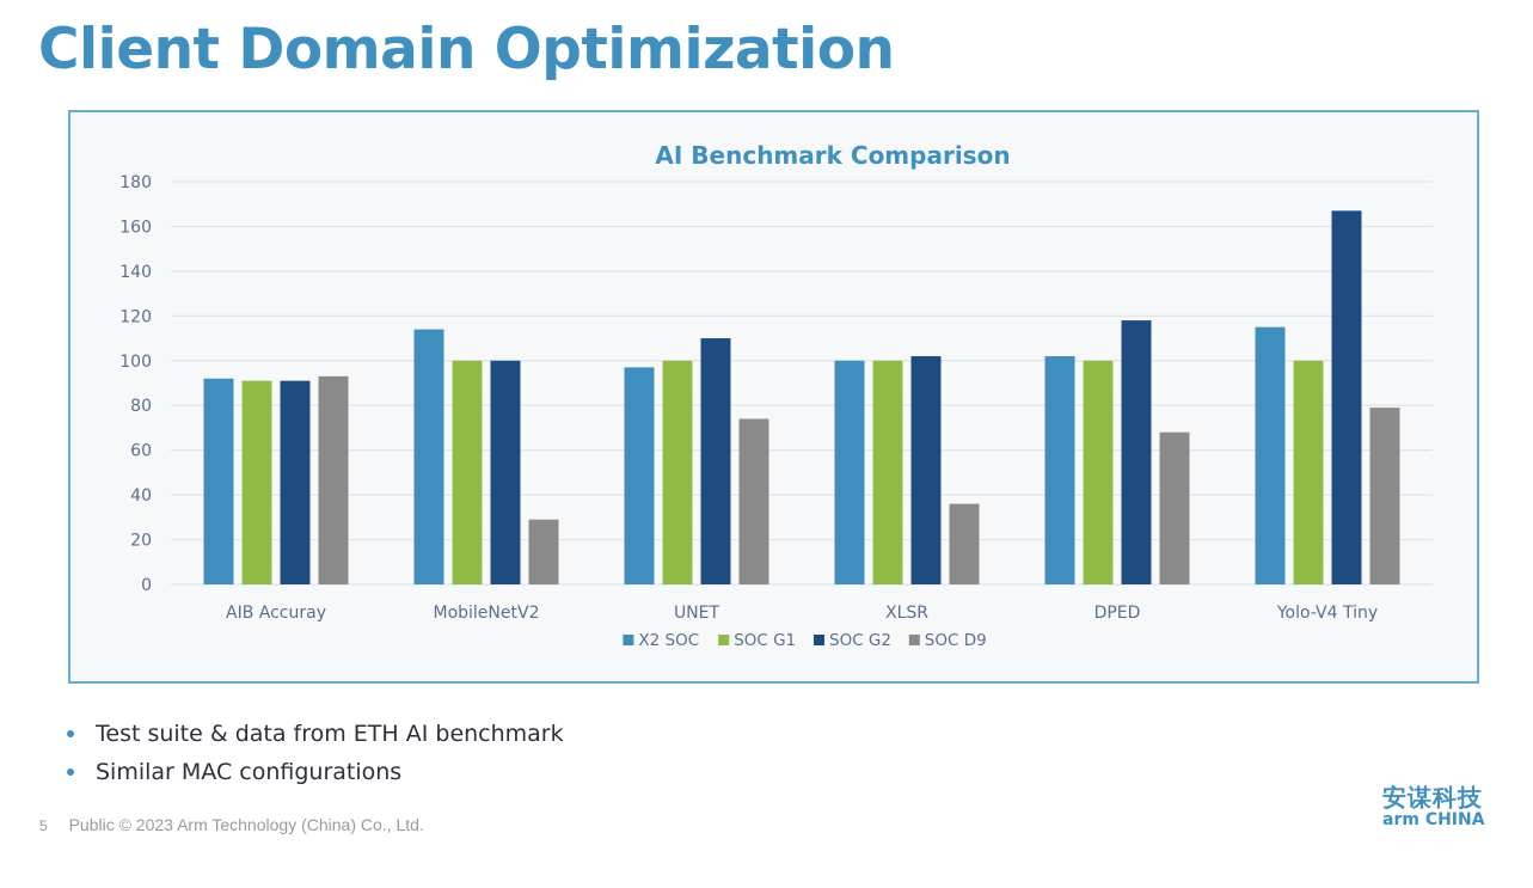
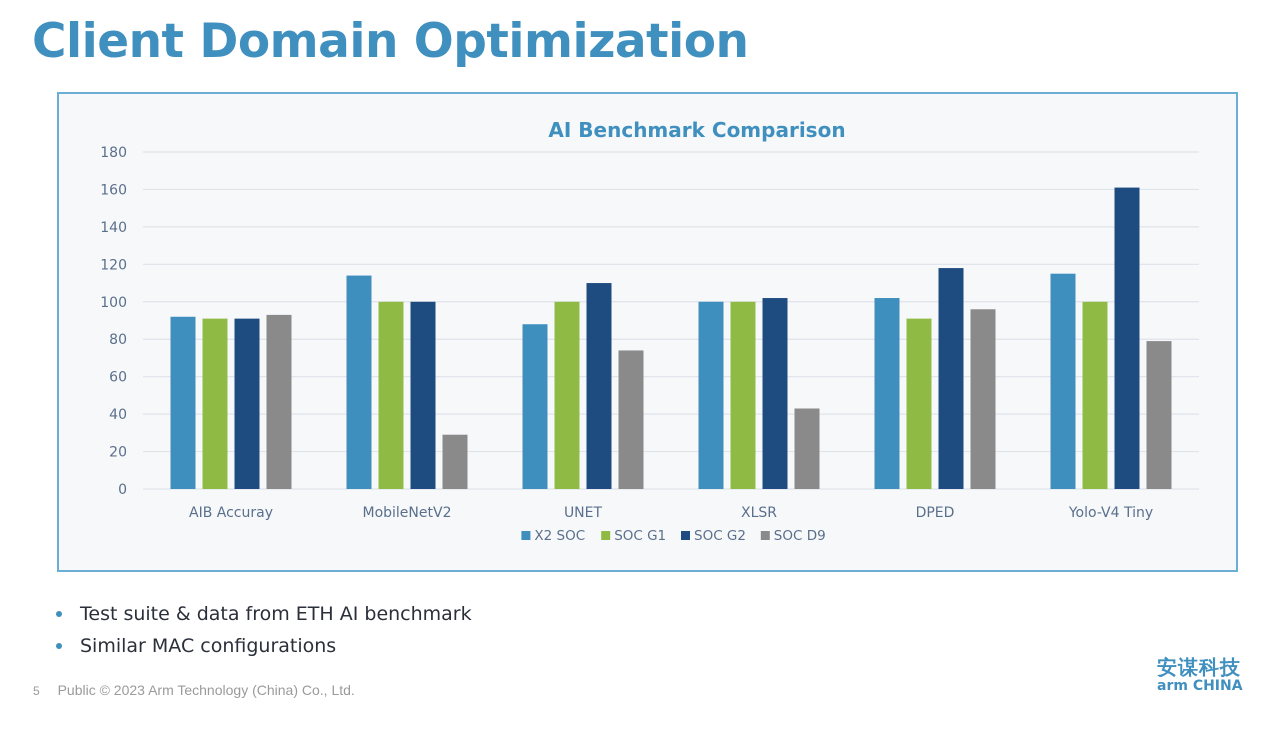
X2 SOC/UNET: 97 -> 88
SOC D9/XLSR: 36 -> 43
SOC G1/DPED: 100 -> 91
SOC D9/DPED: 68 -> 96
SOC G2/Yolo-V4 Tiny: 167 -> 161
